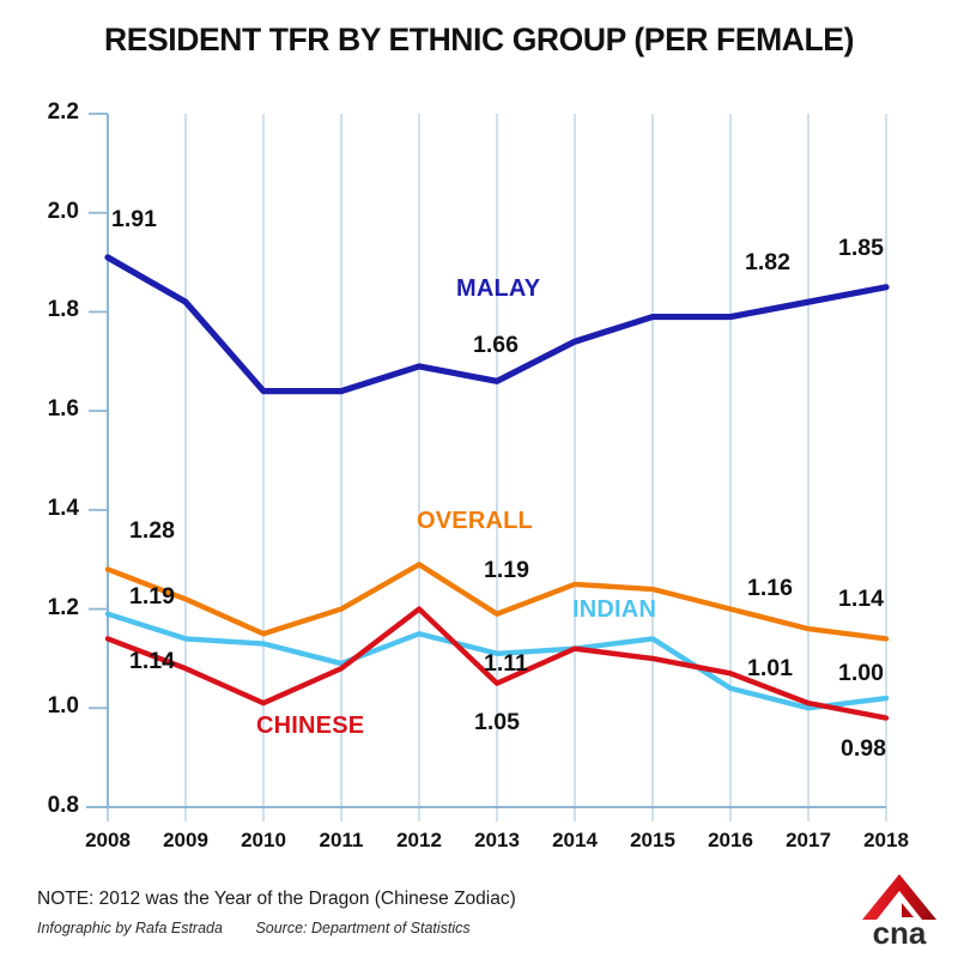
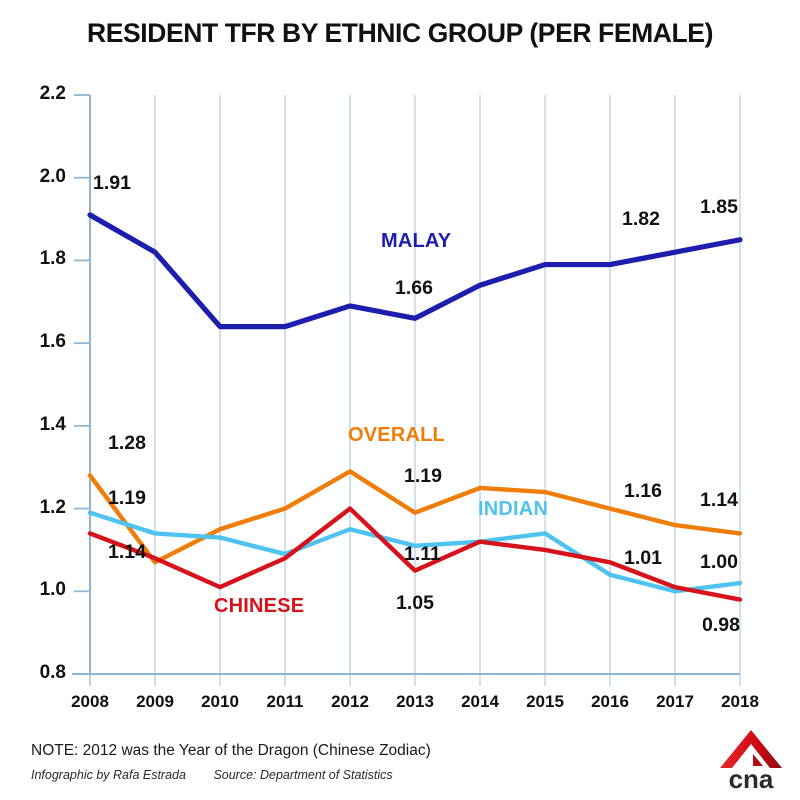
OVERALL/2009: 1.22 -> 1.07
